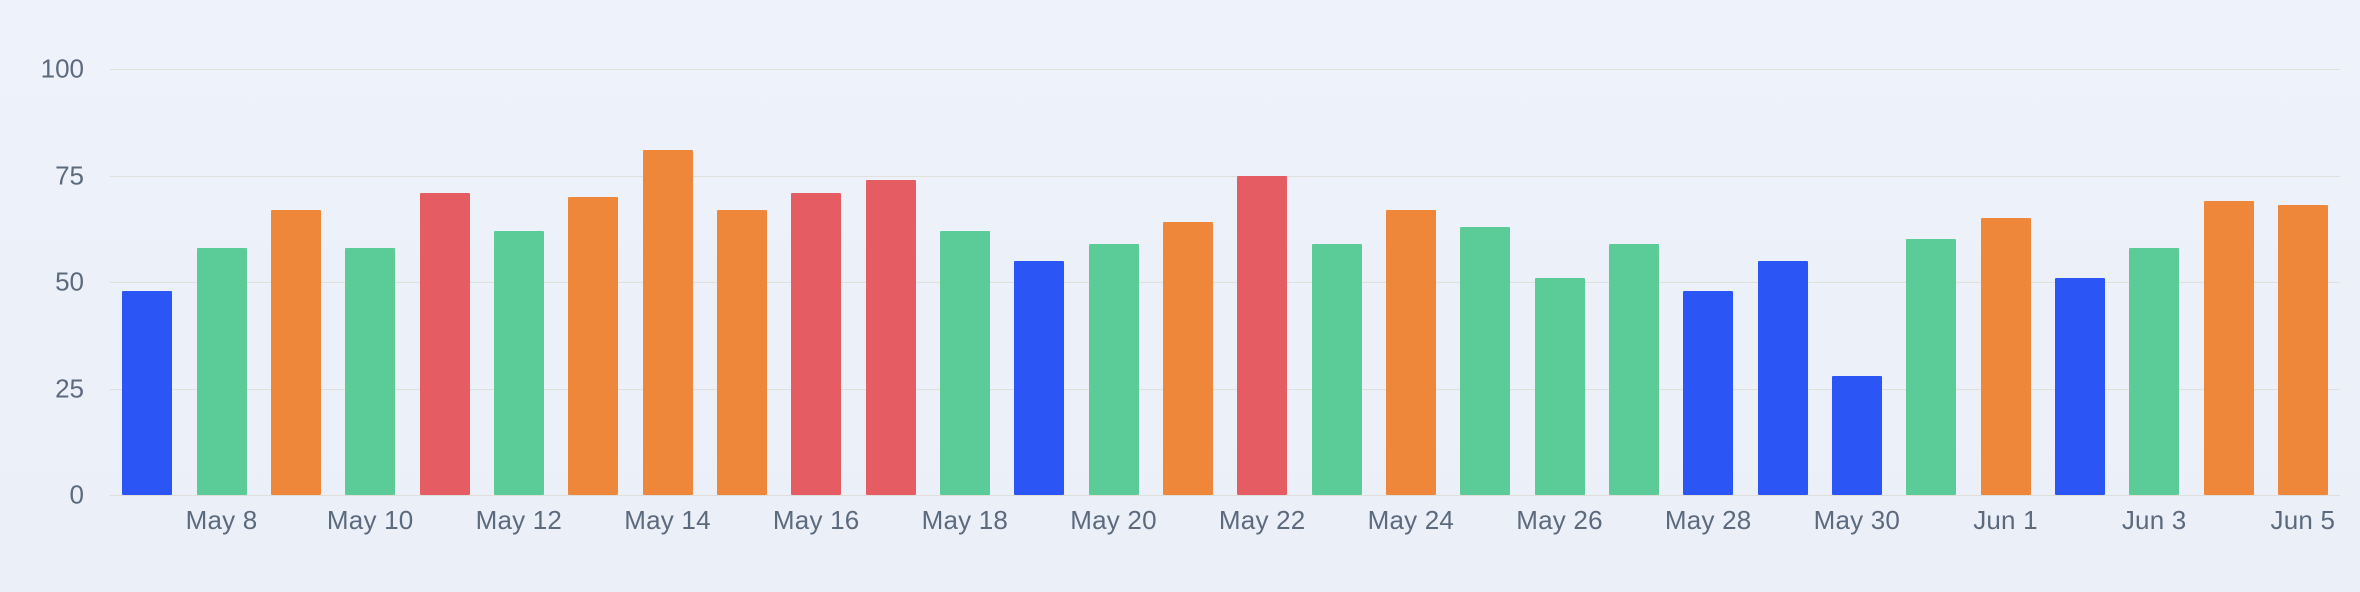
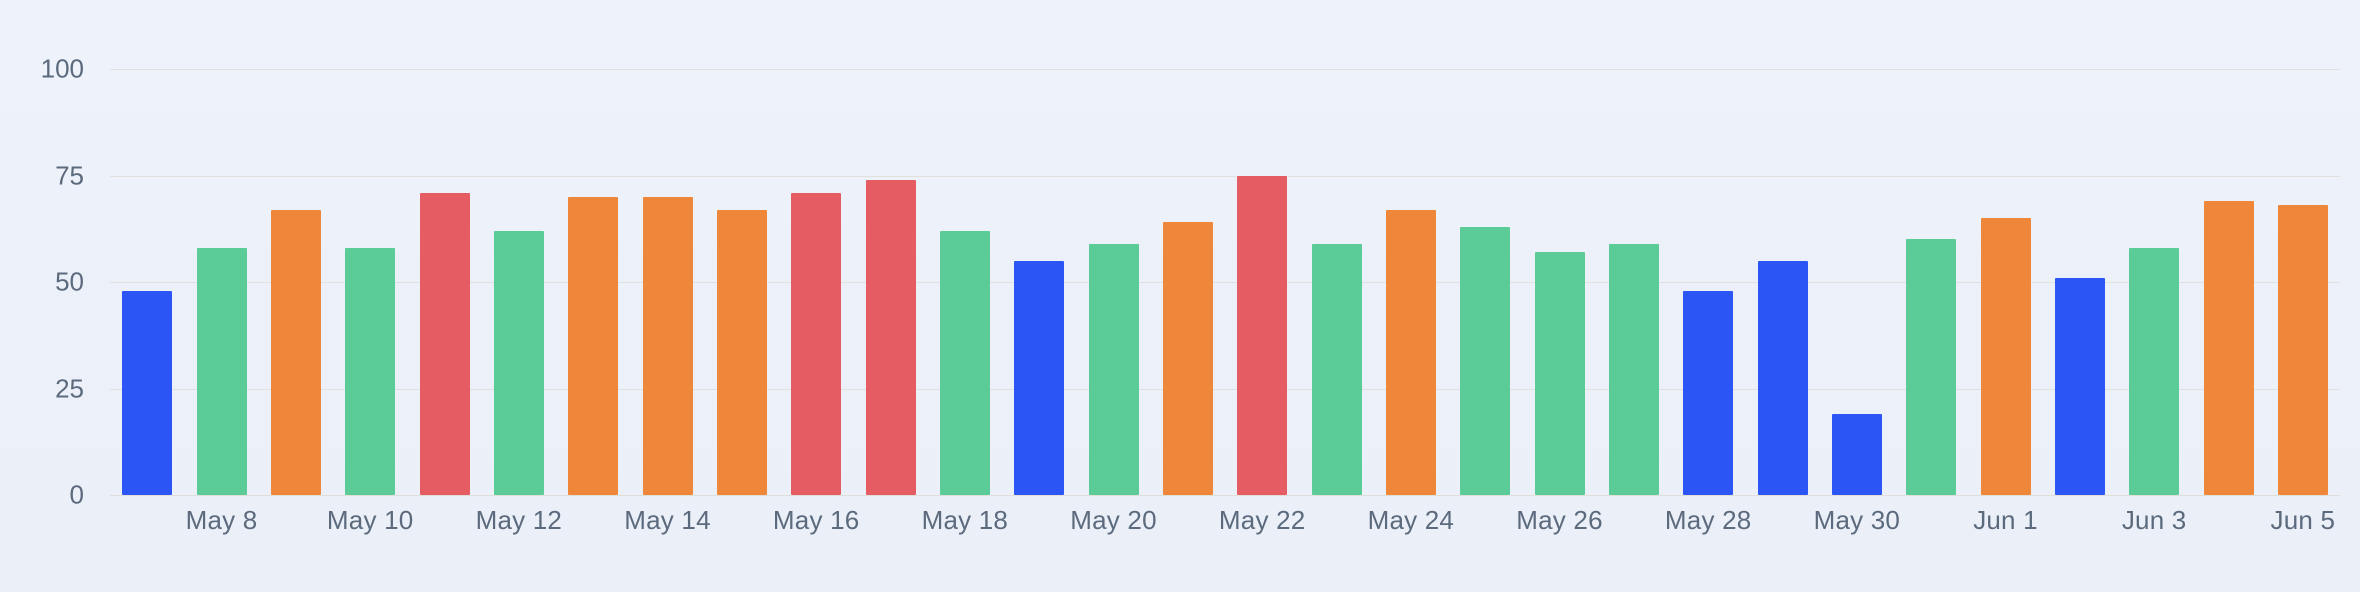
May 14: 81 -> 70
May 26: 51 -> 57
May 30: 28 -> 19
